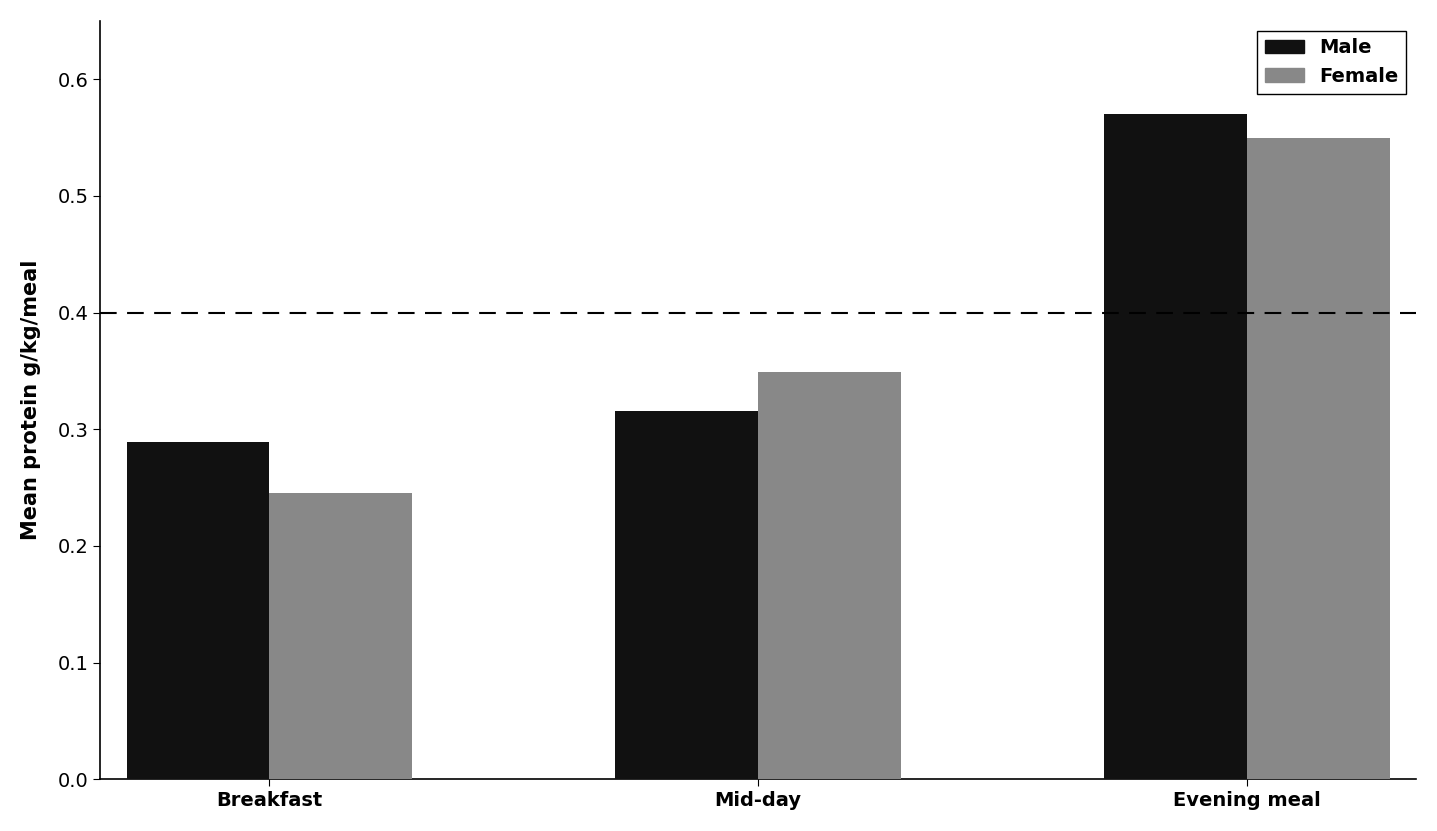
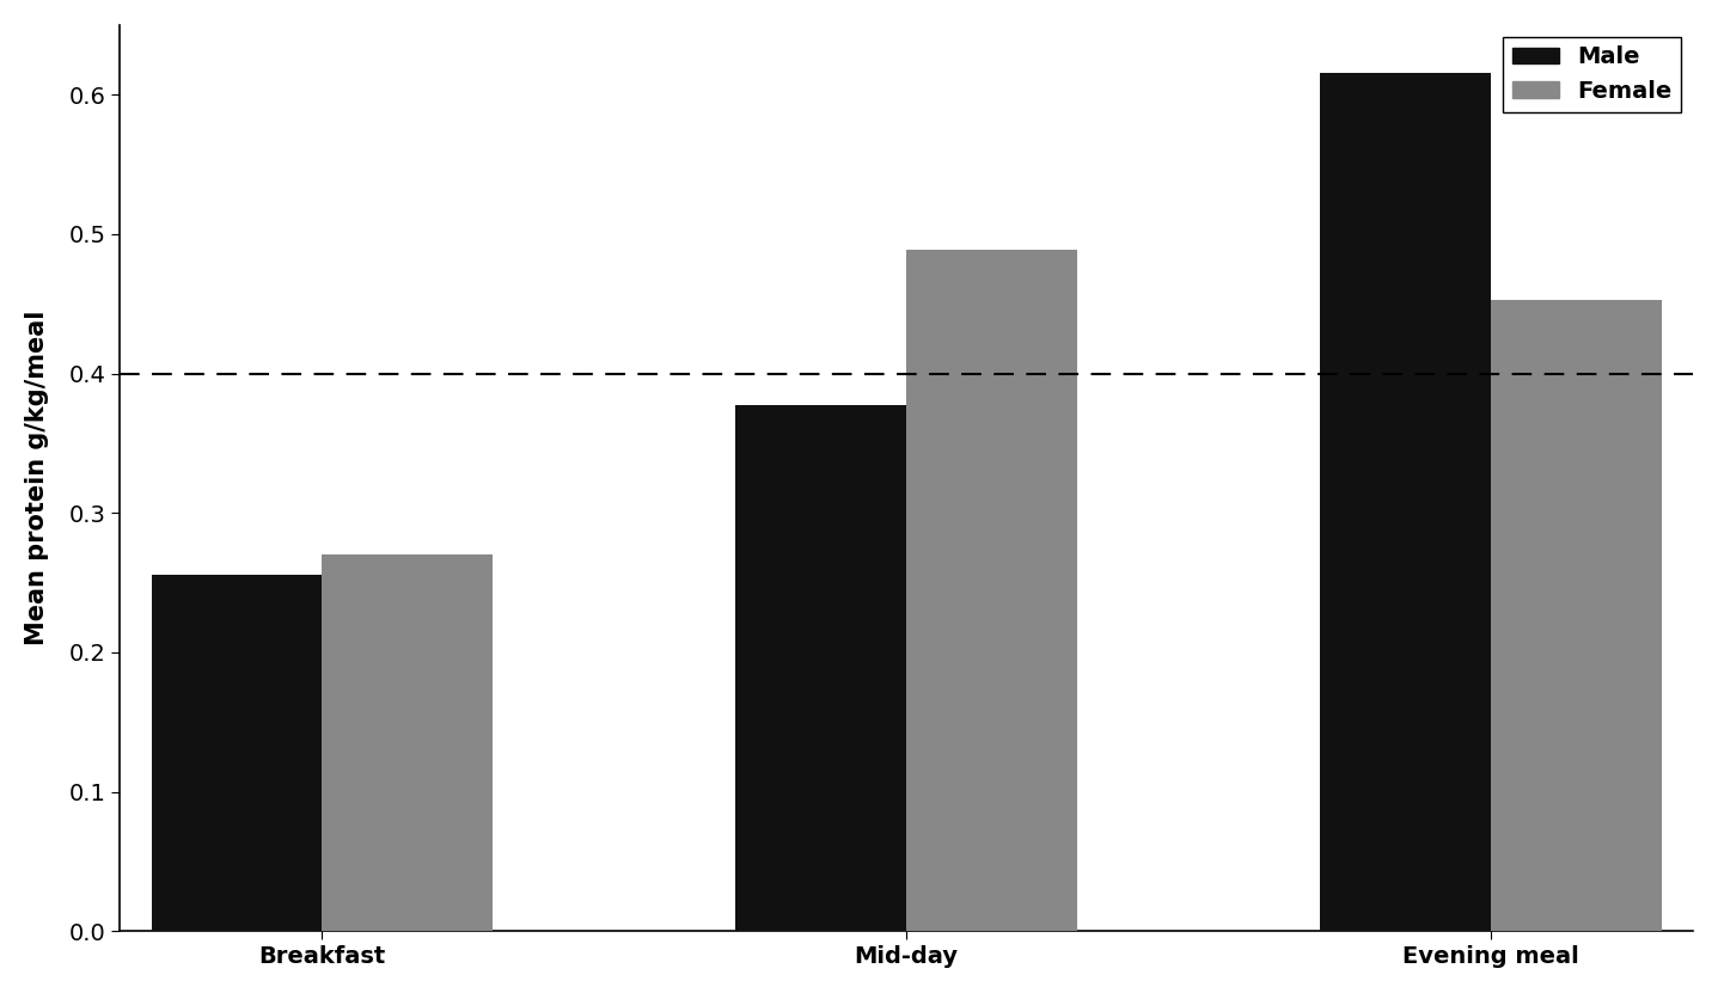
Male/Breakfast: 0.289 -> 0.256
Female/Breakfast: 0.245 -> 0.270
Male/Mid-day: 0.316 -> 0.377
Female/Mid-day: 0.349 -> 0.489
Male/Evening meal: 0.570 -> 0.616
Female/Evening meal: 0.550 -> 0.453
